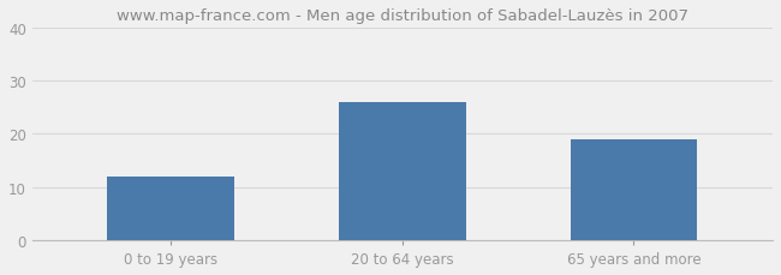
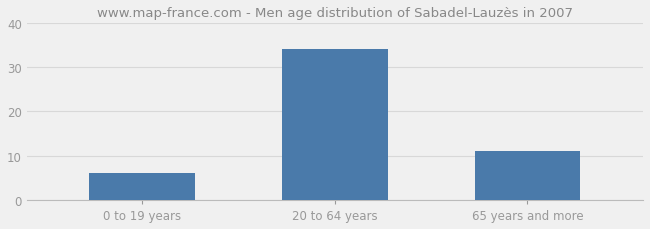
0 to 19 years: 12 -> 6
20 to 64 years: 26 -> 34
65 years and more: 19 -> 11
